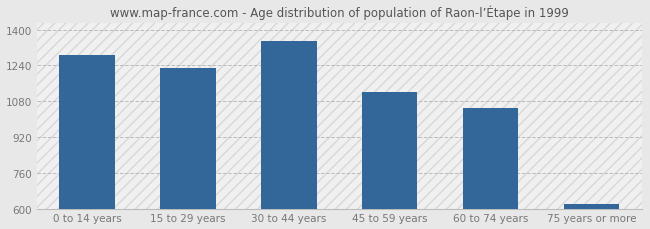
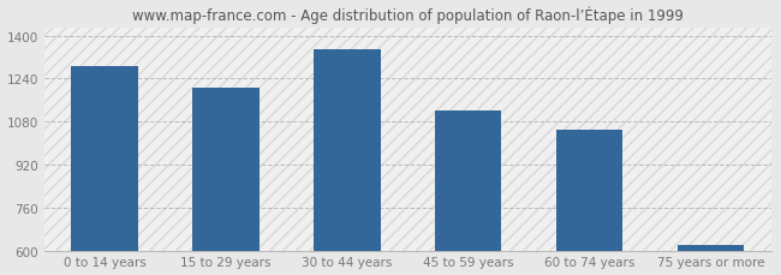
15 to 29 years: 1230 -> 1205
